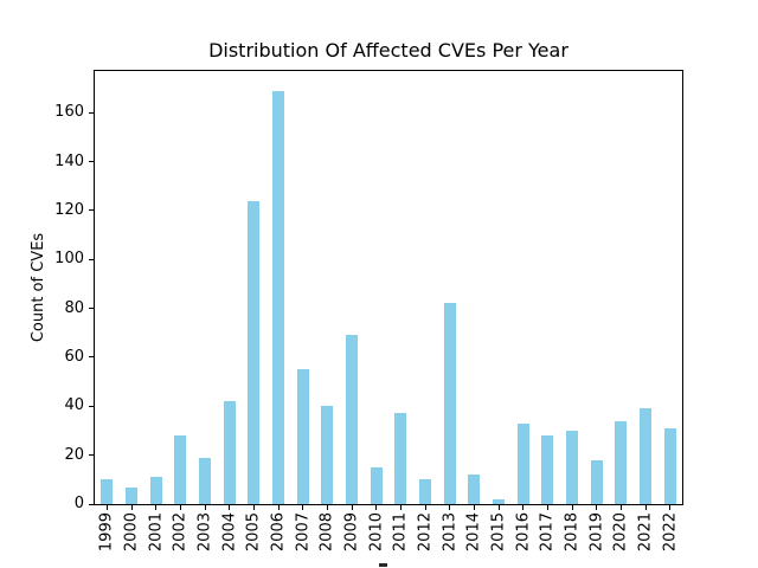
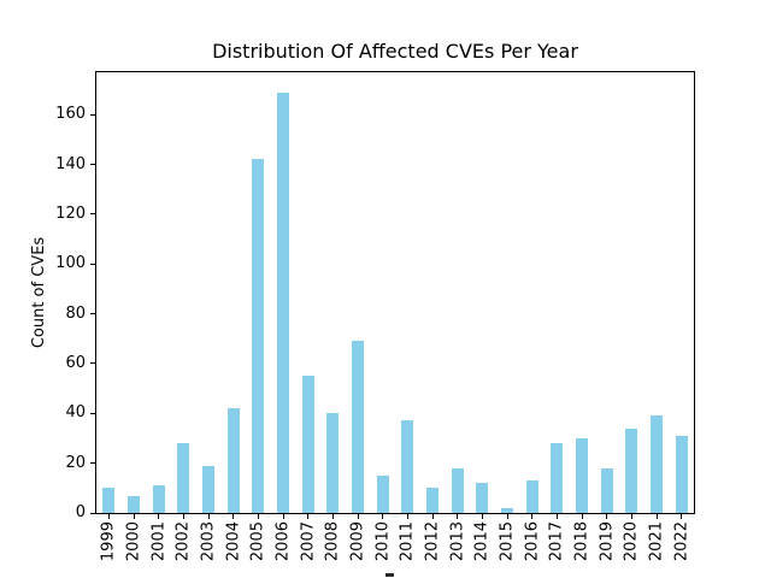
2005: 124 -> 142
2013: 82 -> 18
2016: 33 -> 13
